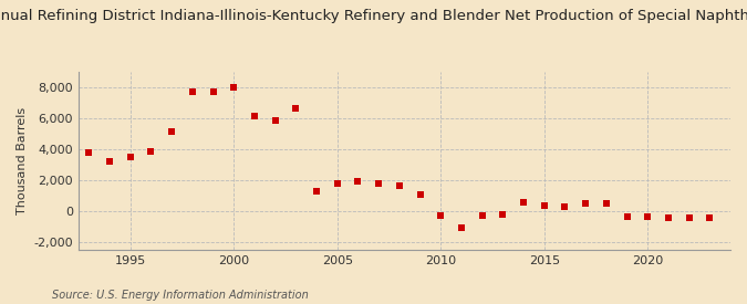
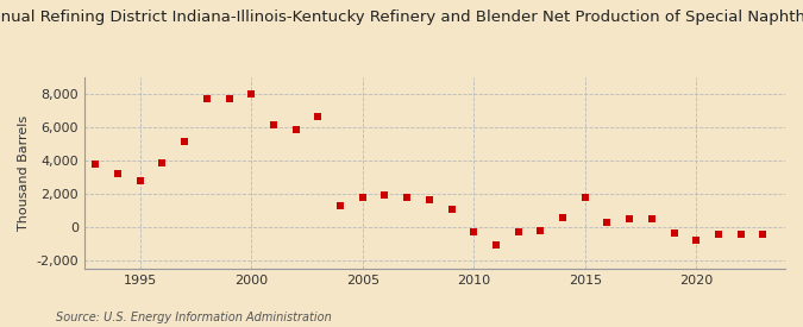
1995: 3,400 -> 2,800
2015: 400 -> 1,800
2020: -400 -> -800
